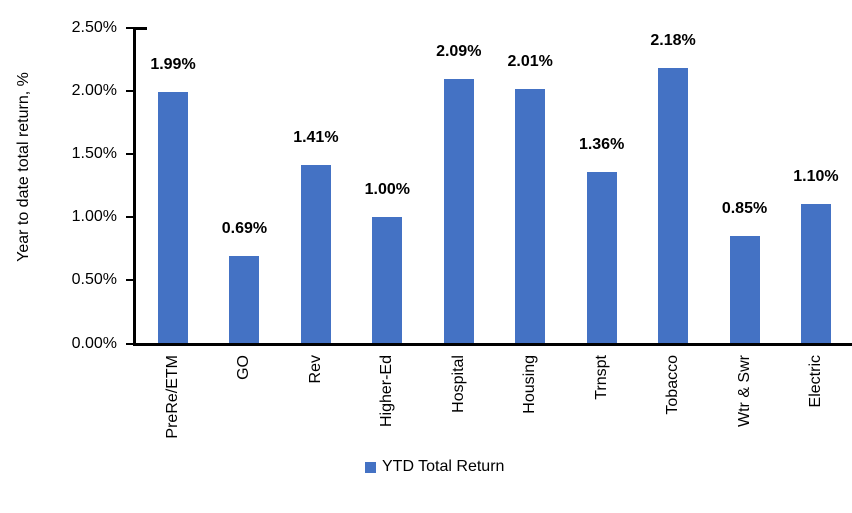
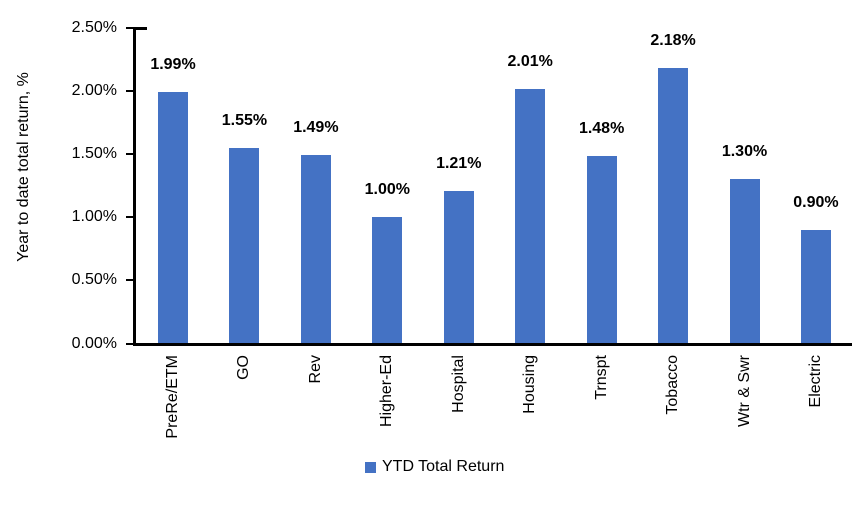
GO: 0.69% -> 1.55%
Rev: 1.41% -> 1.49%
Hospital: 2.09% -> 1.21%
Trnspt: 1.36% -> 1.48%
Wtr & Swr: 0.85% -> 1.30%
Electric: 1.10% -> 0.90%
